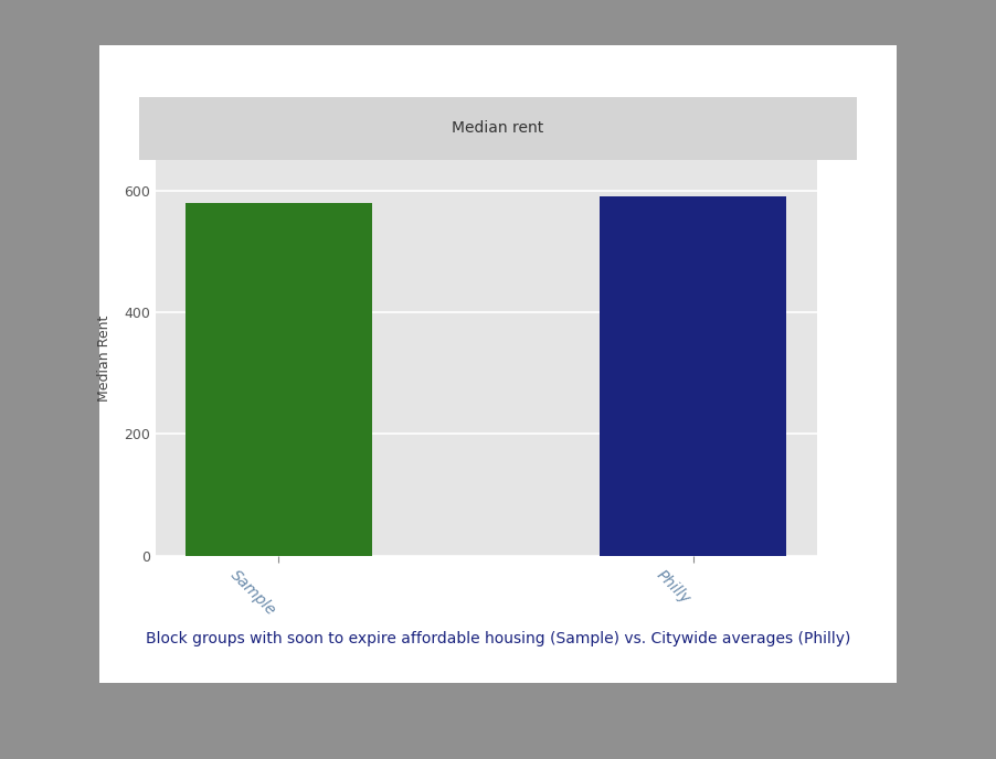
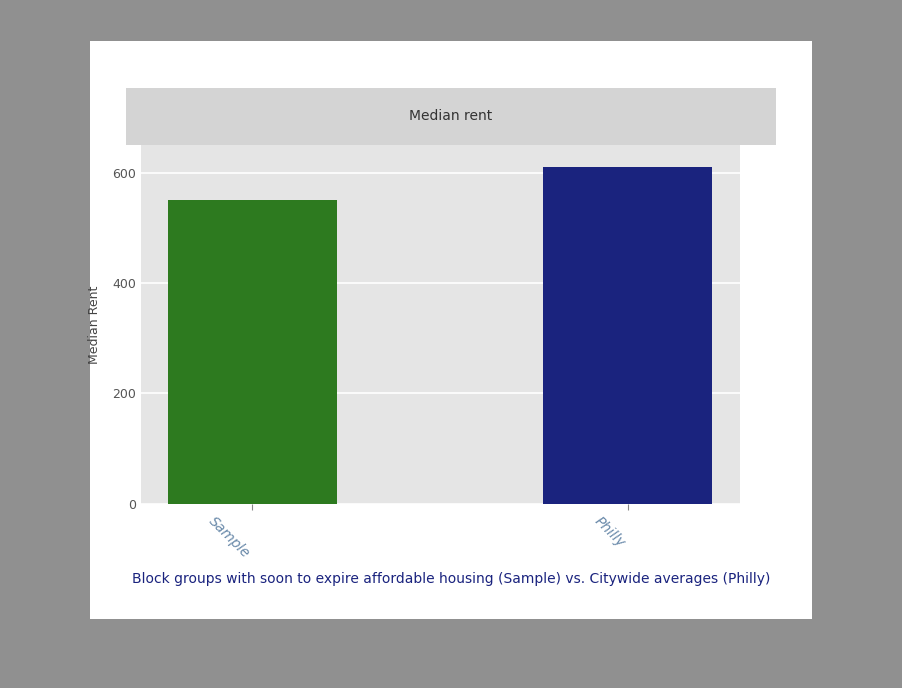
Sample: 580 -> 550
Philly: 590 -> 610
